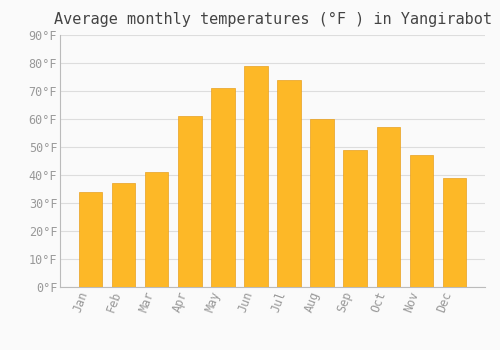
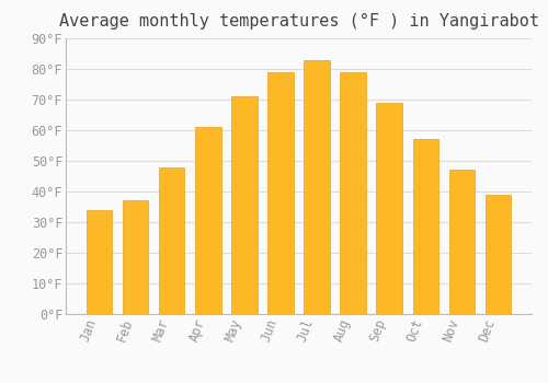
Mar: 41°F -> 48°F
Jul: 74°F -> 83°F
Aug: 60°F -> 79°F
Sep: 49°F -> 69°F
